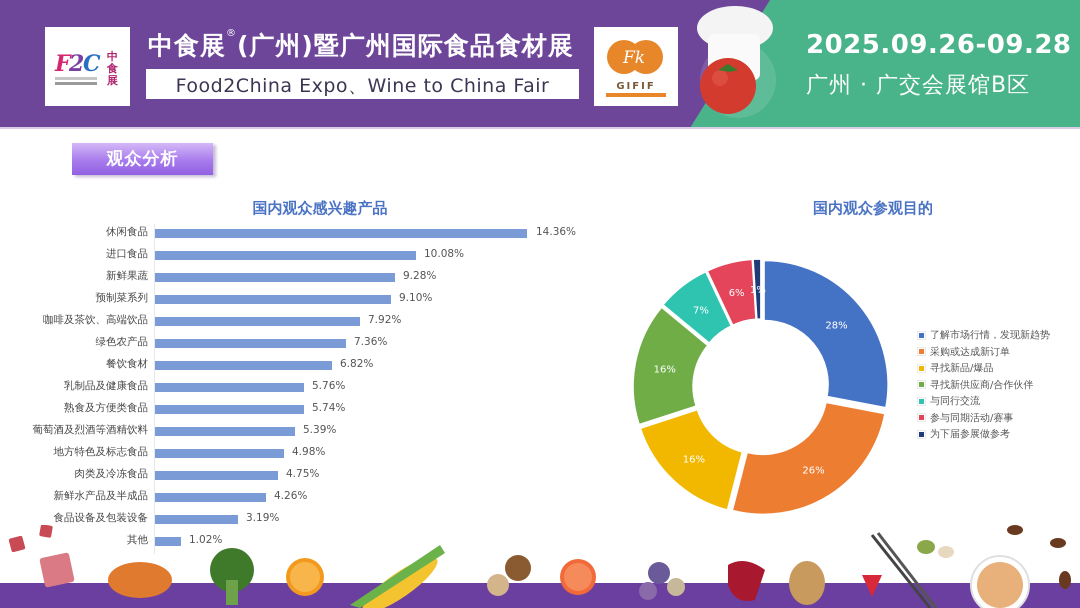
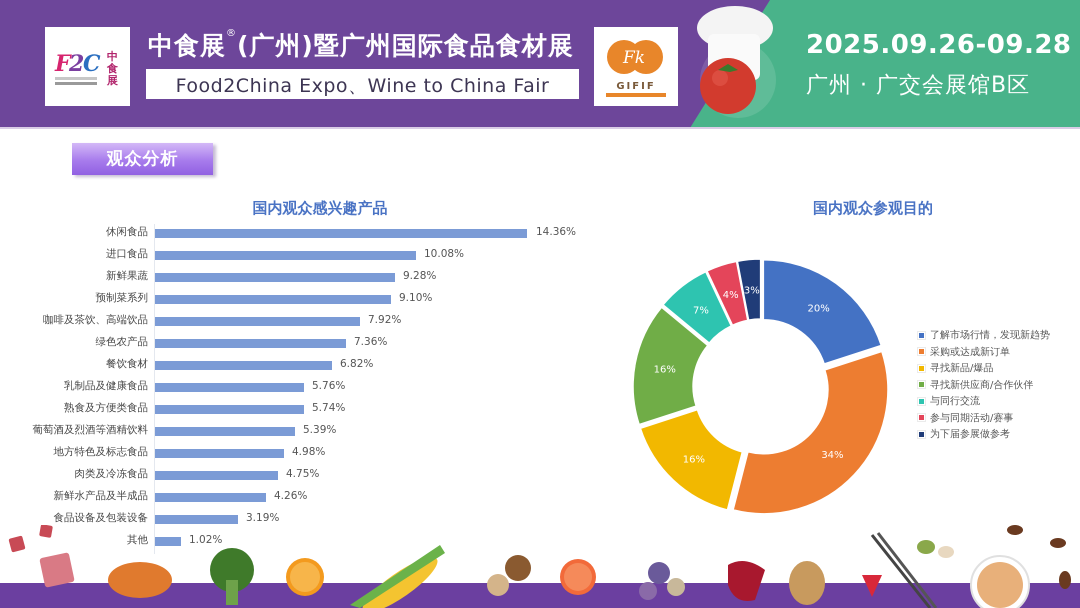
国内观众参观目的/了解市场行情，发现新趋势: 28% -> 20%
国内观众参观目的/采购或达成新订单: 26% -> 34%
国内观众参观目的/参与同期活动/赛事: 6% -> 4%
国内观众参观目的/为下届参展做参考: 1% -> 3%
